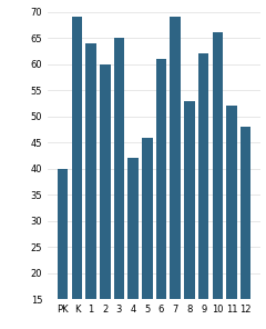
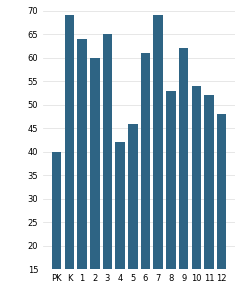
10: 66 -> 54
